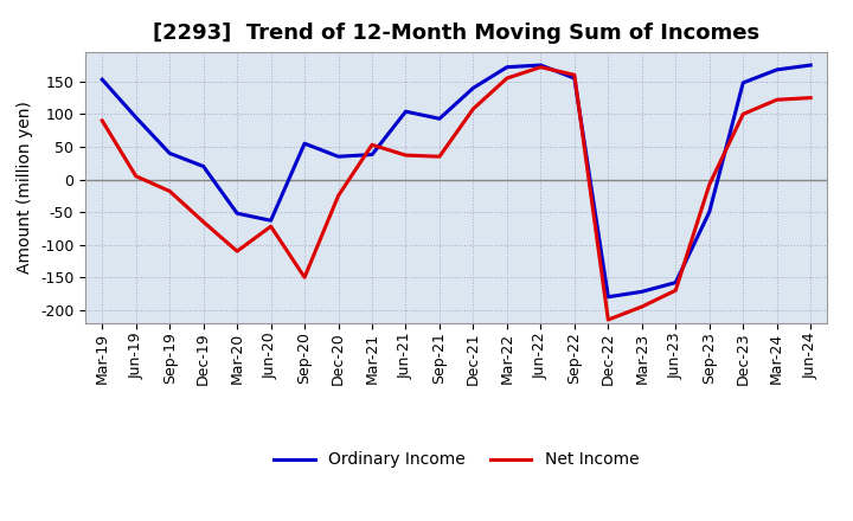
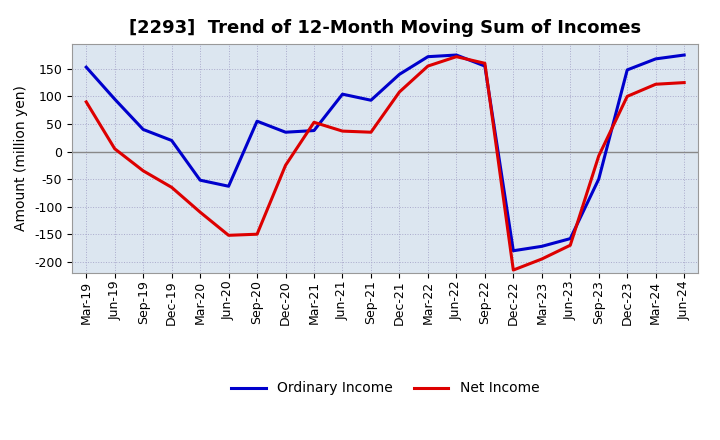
Net Income/Sep-19: -18 -> -35
Net Income/Jun-20: -72 -> -152
